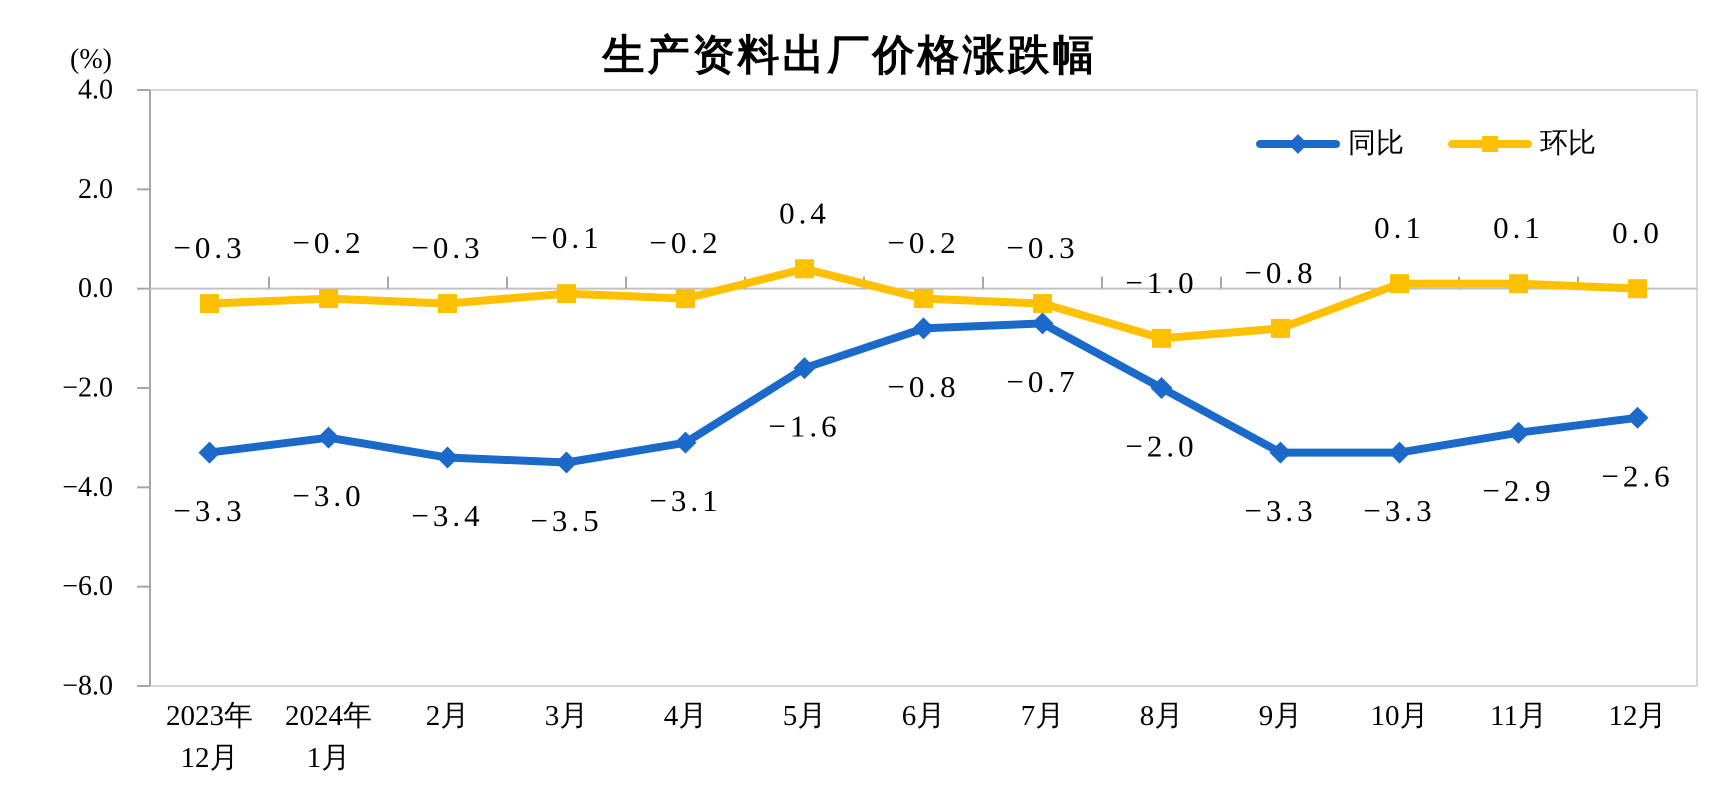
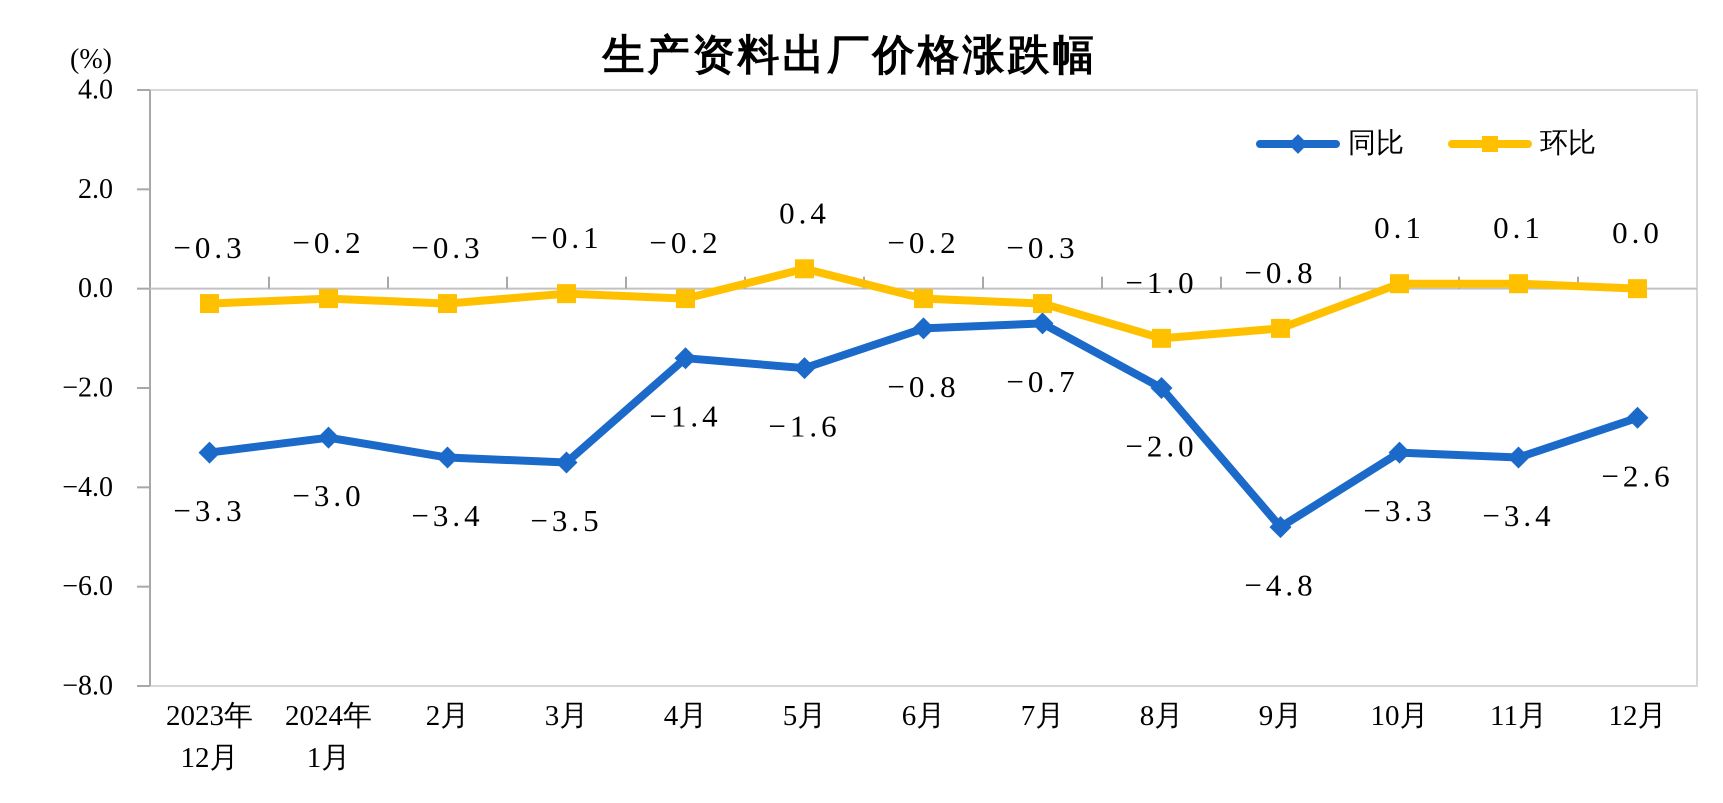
同比/4月: −3.1 -> −1.4
同比/9月: −3.3 -> −4.8
同比/11月: −2.9 -> −3.4
